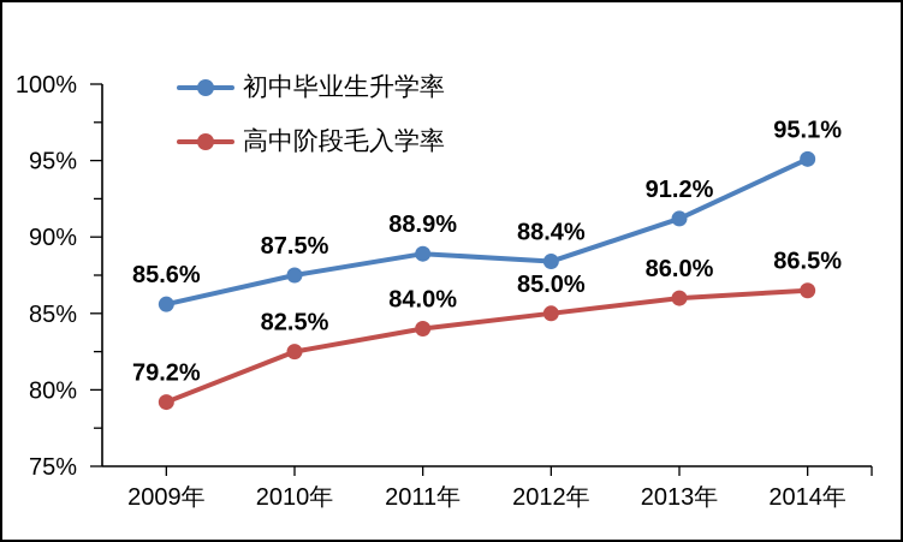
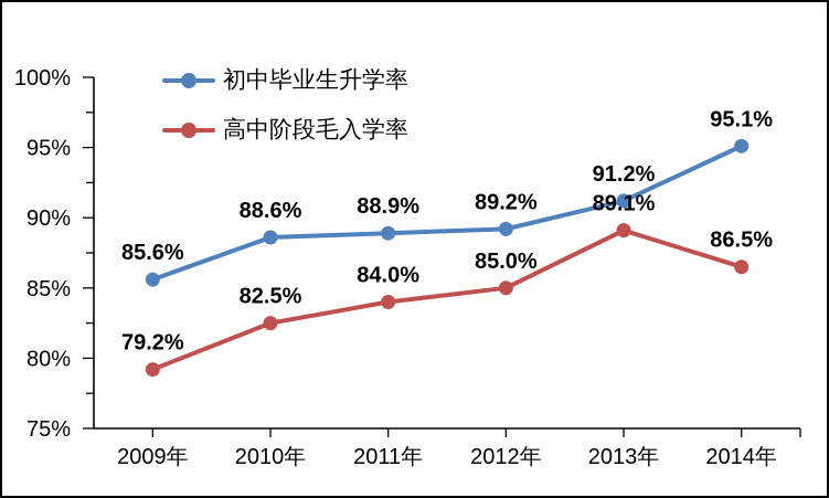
初中毕业生升学率/2010年: 87.5% -> 88.6%
初中毕业生升学率/2012年: 88.4% -> 89.2%
高中阶段毛入学率/2013年: 86.0% -> 89.1%
